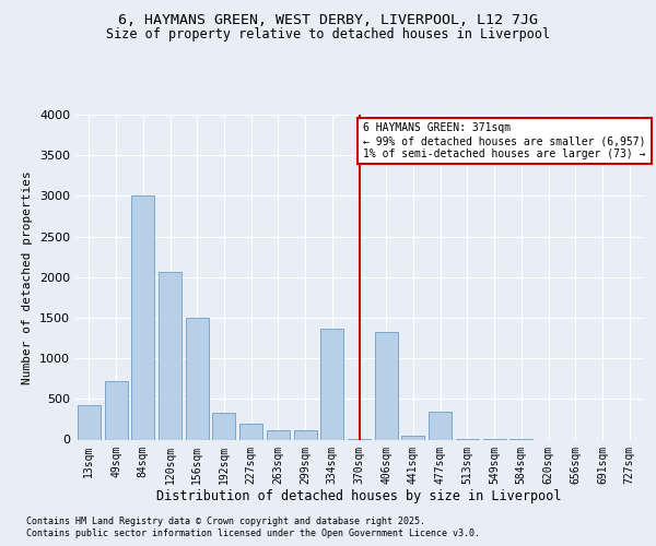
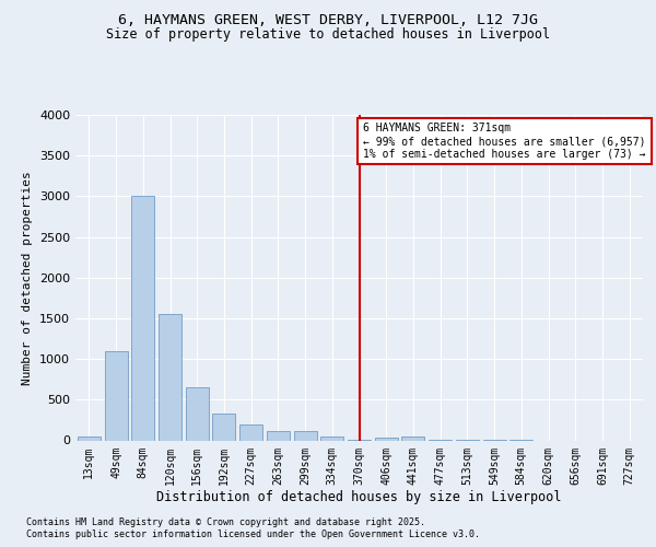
13sqm: 420 -> 50
49sqm: 720 -> 1100
120sqm: 2060 -> 1550
156sqm: 1500 -> 650
334sqm: 1360 -> 50
406sqm: 1320 -> 30
477sqm: 340 -> 0
